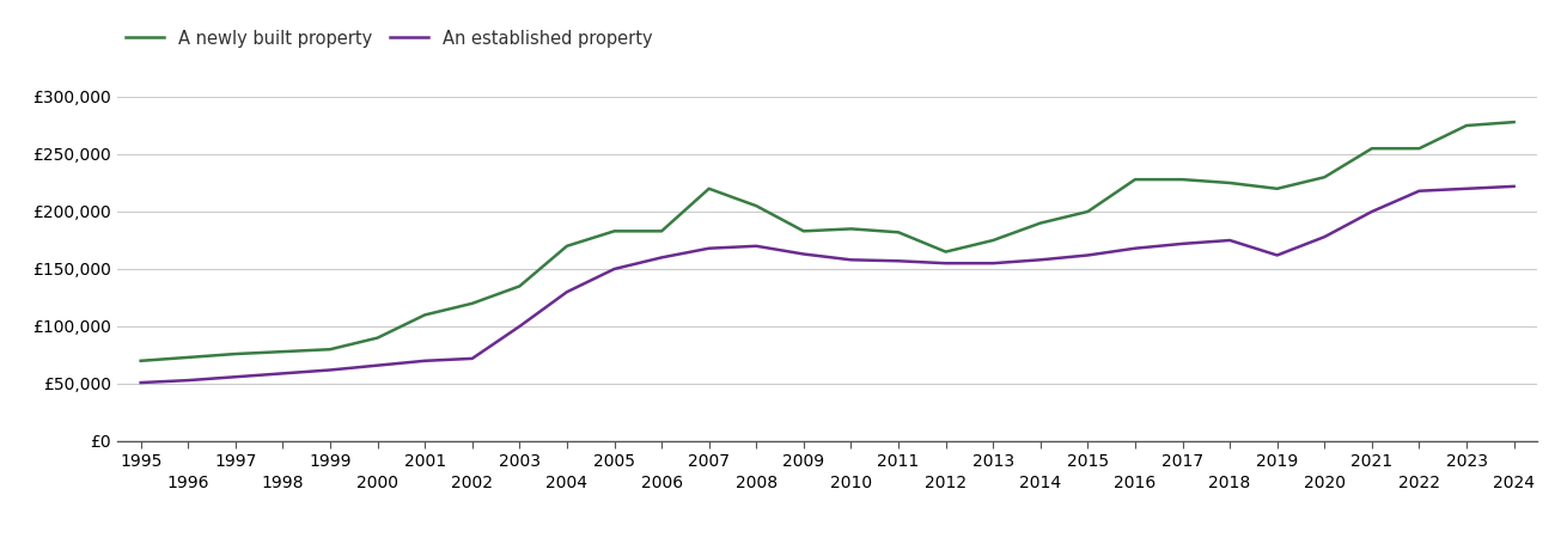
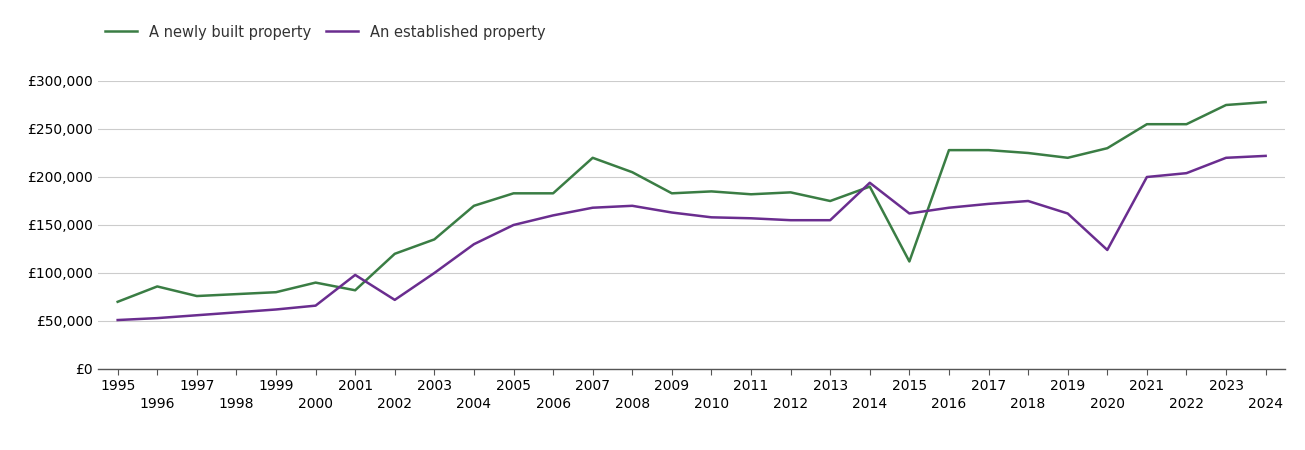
A newly built property/1996: £73,000 -> £86,000
A newly built property/2001: £110,000 -> £82,000
An established property/2001: £70,000 -> £98,000
A newly built property/2012: £165,000 -> £184,000
An established property/2014: £158,000 -> £194,000
A newly built property/2015: £200,000 -> £112,000
An established property/2020: £178,000 -> £124,000
An established property/2022: £218,000 -> £204,000
